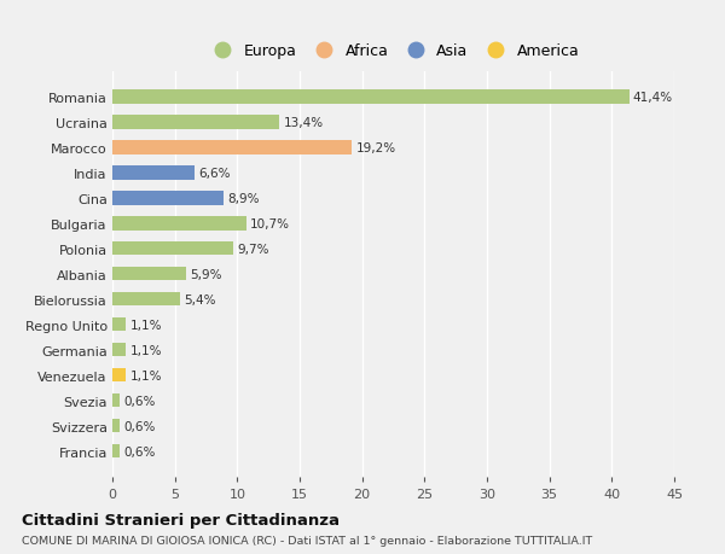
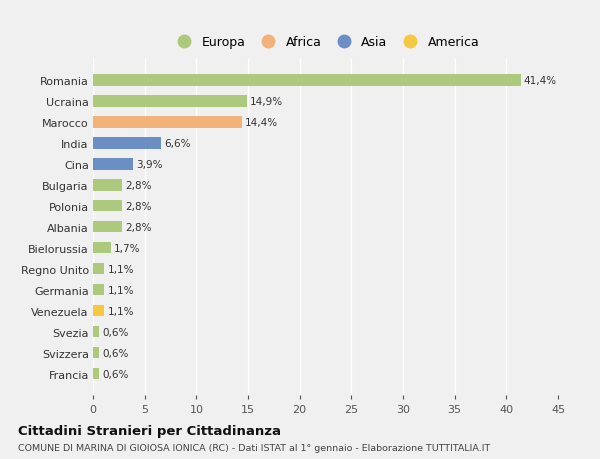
Ucraina: 13,4% -> 14,9%
Marocco: 19,2% -> 14,4%
Cina: 8,9% -> 3,9%
Bulgaria: 10,7% -> 2,8%
Polonia: 9,7% -> 2,8%
Albania: 5,9% -> 2,8%
Bielorussia: 5,4% -> 1,7%
